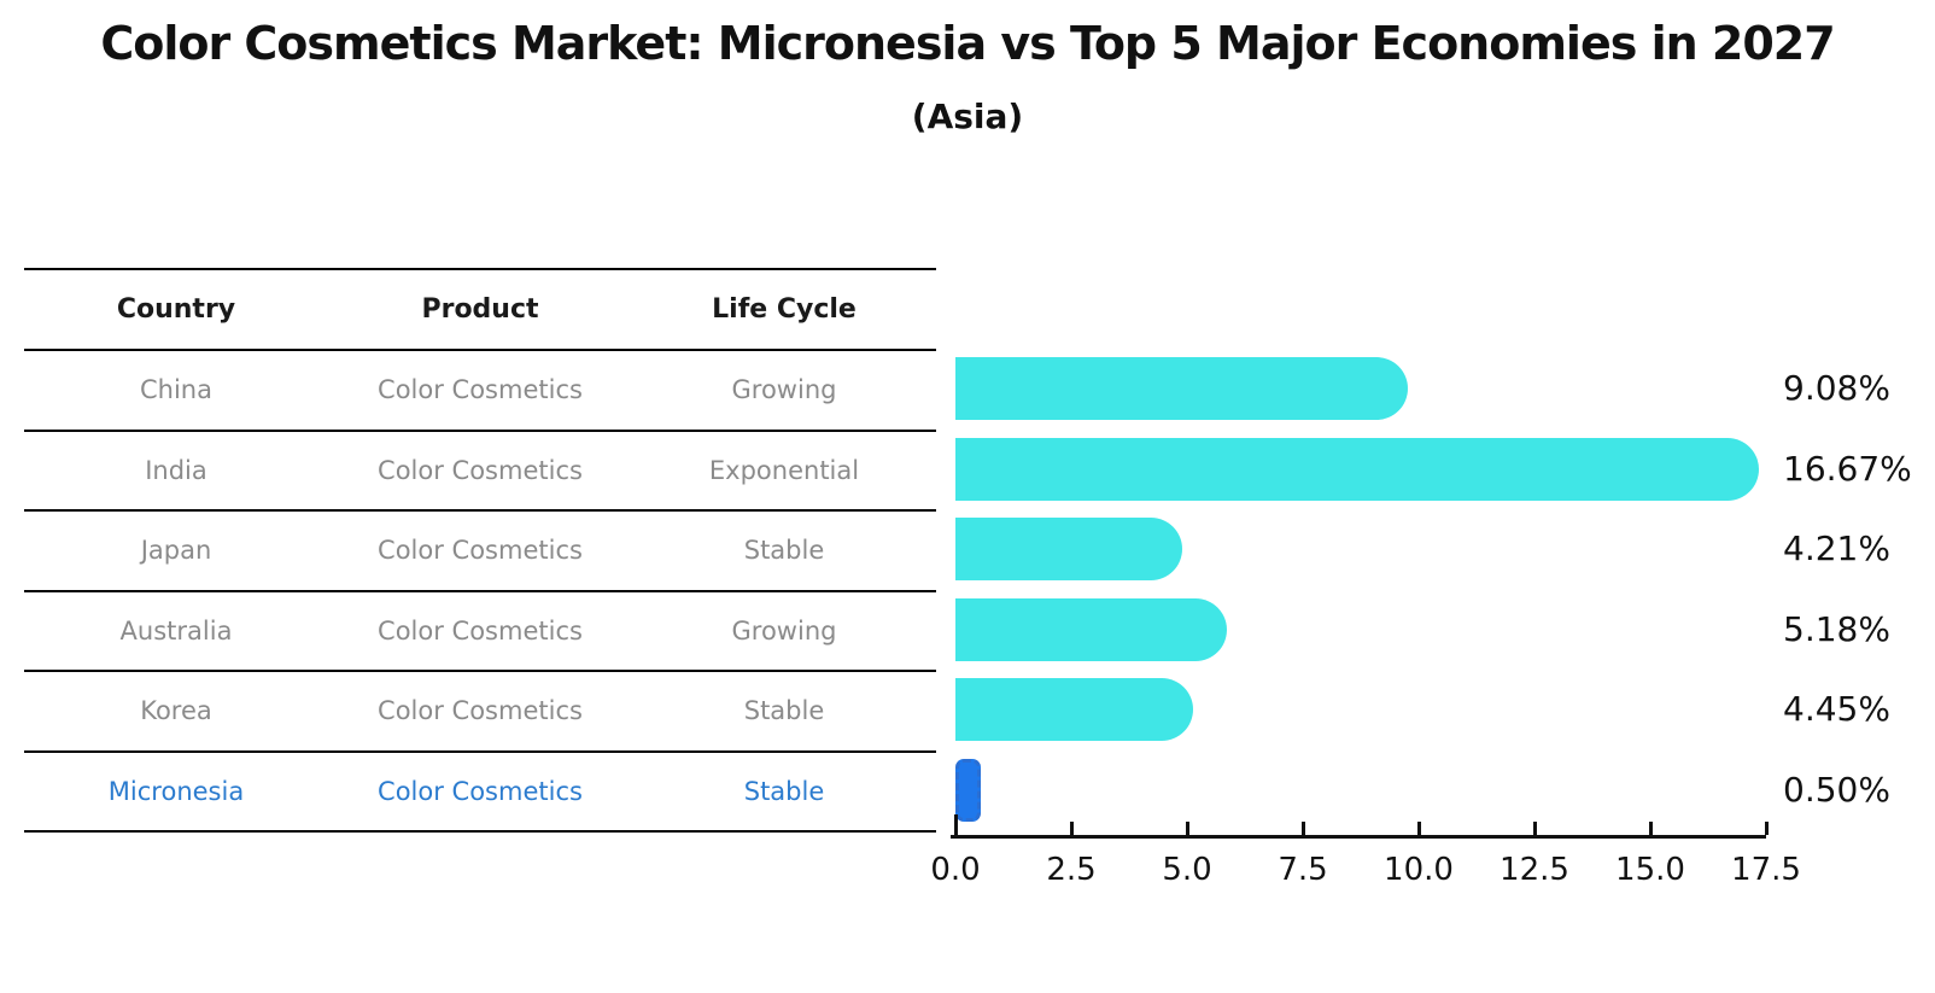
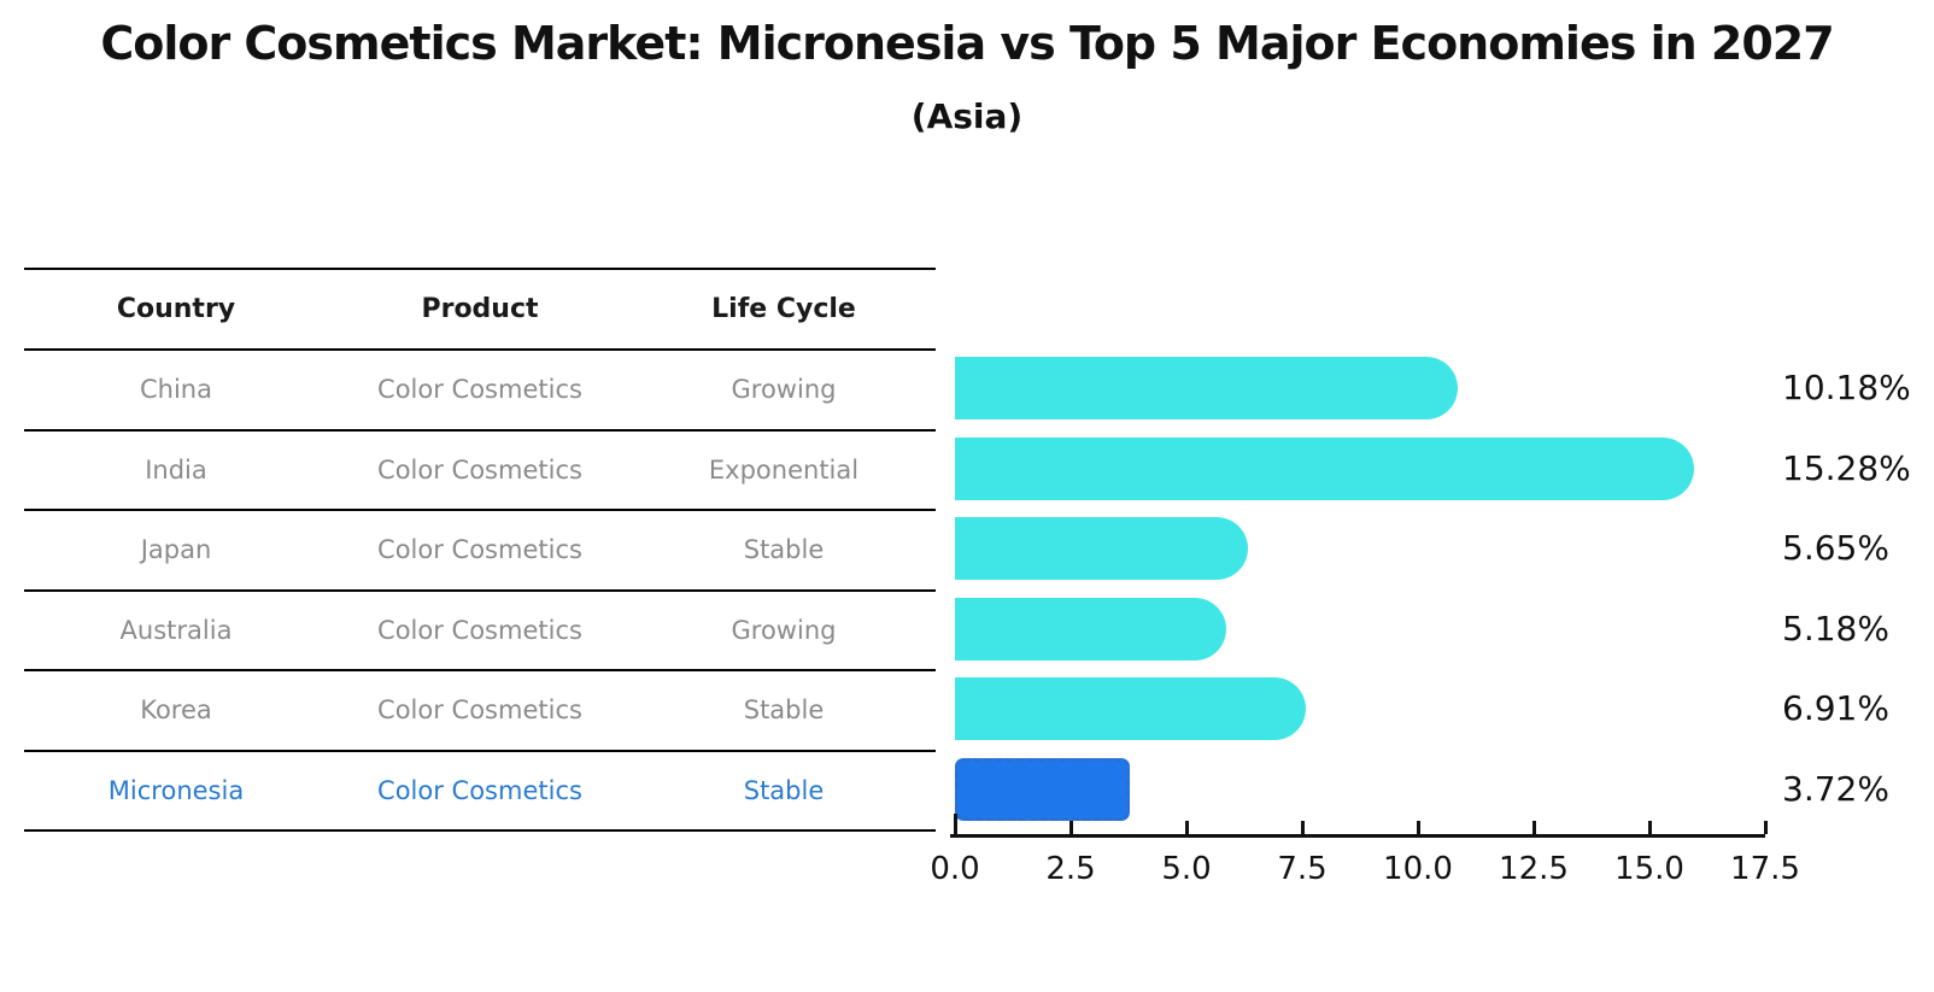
China: 9.08% -> 10.18%
India: 16.67% -> 15.28%
Japan: 4.21% -> 5.65%
Korea: 4.45% -> 6.91%
Micronesia: 0.50% -> 3.72%
